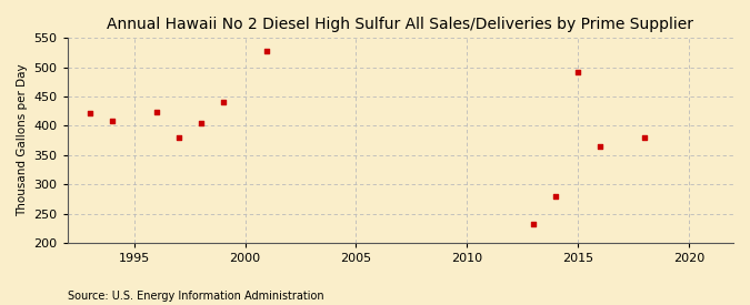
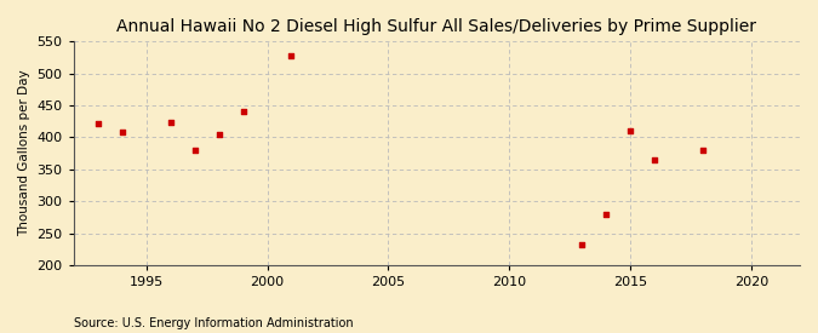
2015: 492 -> 410
